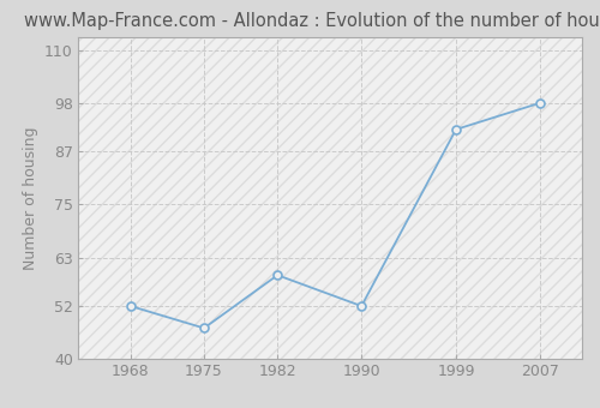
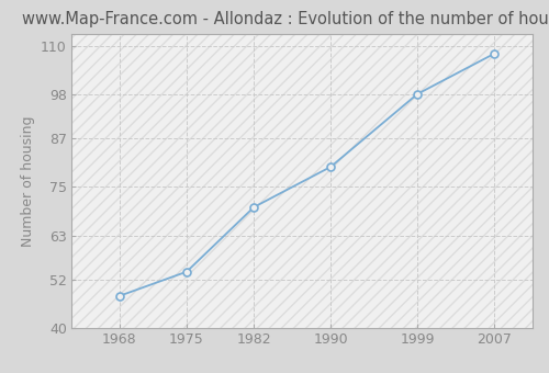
1968: 52 -> 48
1975: 47 -> 54
1982: 59 -> 70
1990: 52 -> 80
1999: 92 -> 98
2007: 98 -> 108
